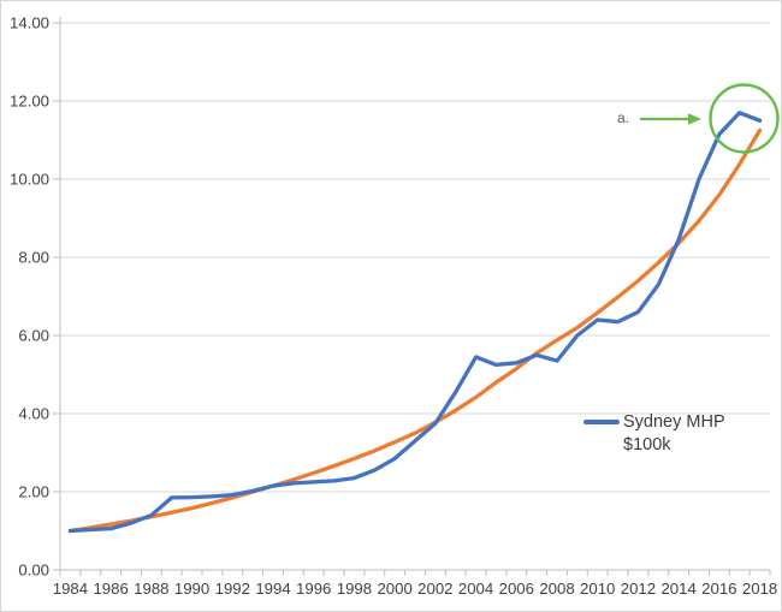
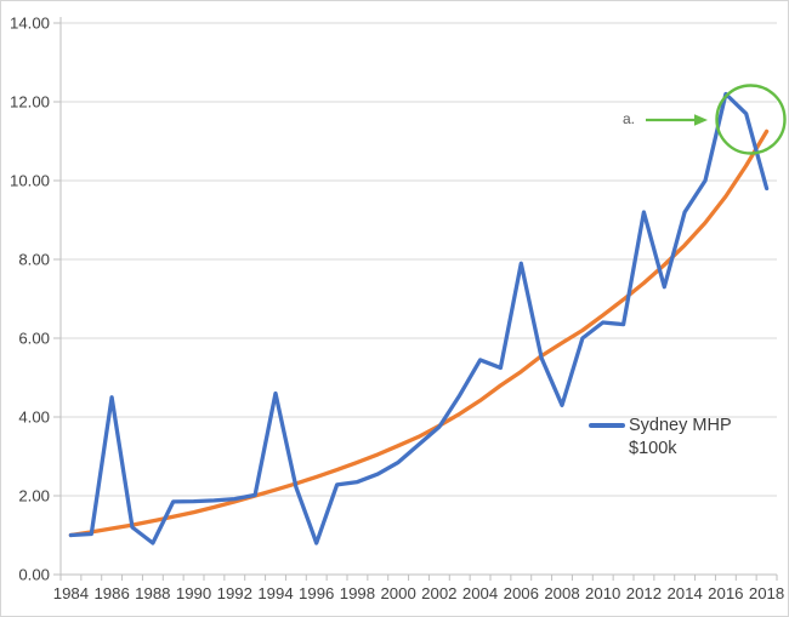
Sydney MHP $100k/1986: 1.1 -> 4.5
Sydney MHP $100k/1988: 1.4 -> 0.8
Sydney MHP $100k/1994: 2.1 -> 4.6
Sydney MHP $100k/1996: 2.2 -> 0.8
Sydney MHP $100k/2006: 5.3 -> 7.9
Sydney MHP $100k/2008: 5.3 -> 4.3
Sydney MHP $100k/2012: 6.6 -> 9.2
Sydney MHP $100k/2014: 8.4 -> 9.2
Sydney MHP $100k/2016: 11.2 -> 12.2
Sydney MHP $100k/2018: 11.5 -> 9.8
